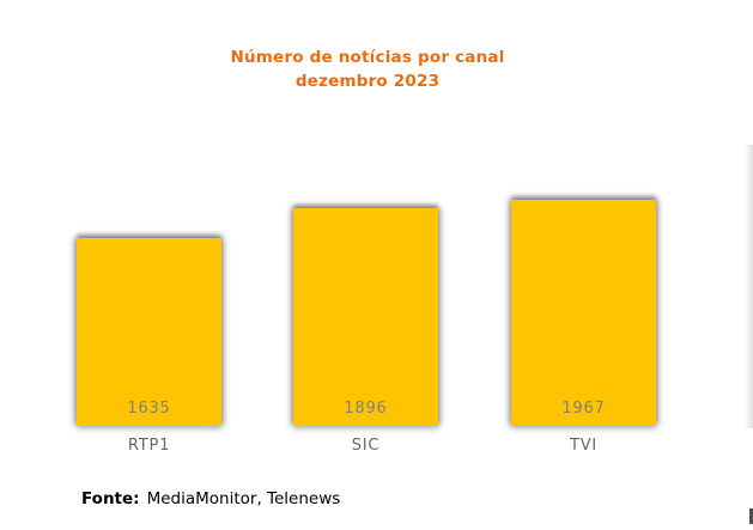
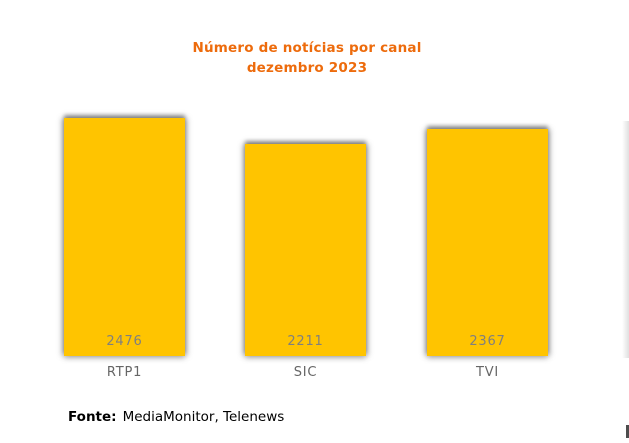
RTP1: 1635 -> 2476
SIC: 1896 -> 2211
TVI: 1967 -> 2367
